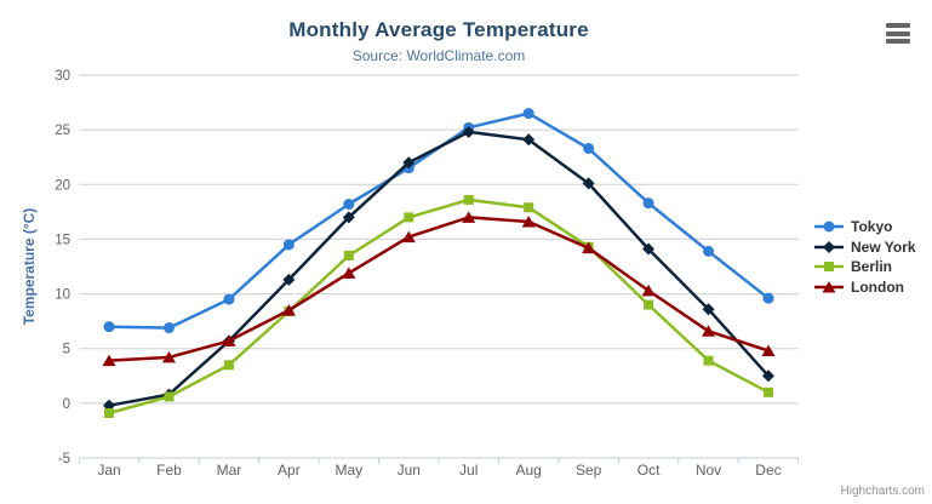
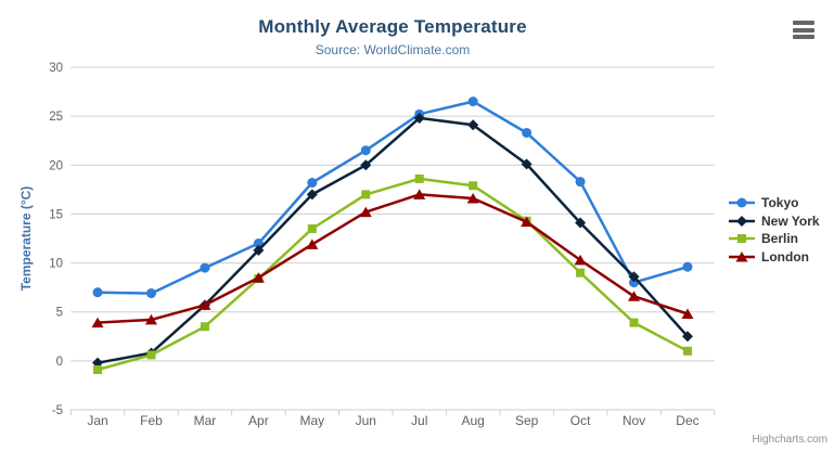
Tokyo/Apr: 14 -> 12
New York/Jun: 22 -> 20
Tokyo/Nov: 14 -> 8
